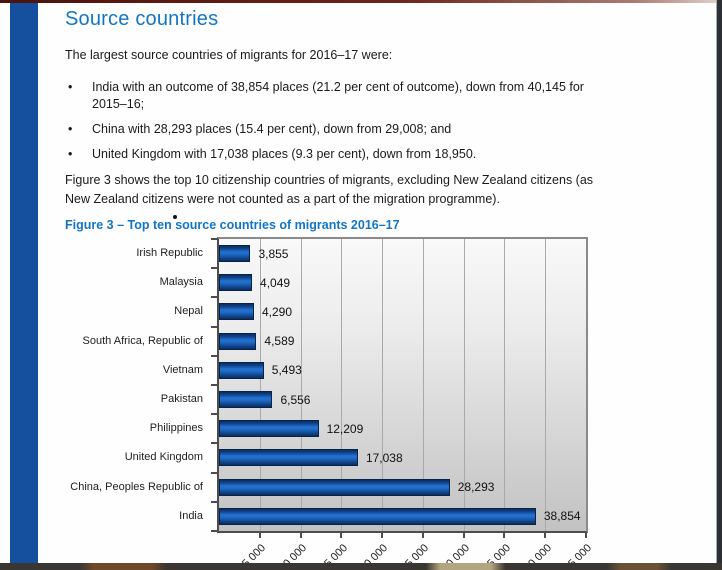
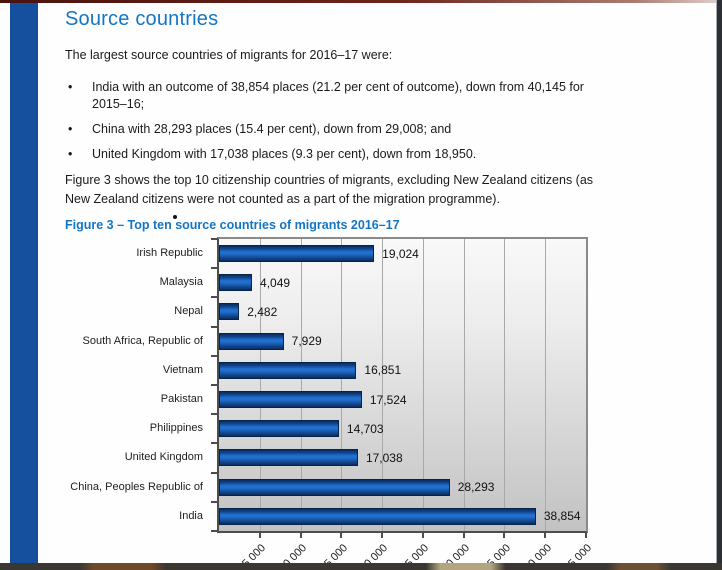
Irish Republic: 3,855 -> 19,024
Nepal: 4,290 -> 2,482
South Africa, Republic of: 4,589 -> 7,929
Vietnam: 5,493 -> 16,851
Pakistan: 6,556 -> 17,524
Philippines: 12,209 -> 14,703
